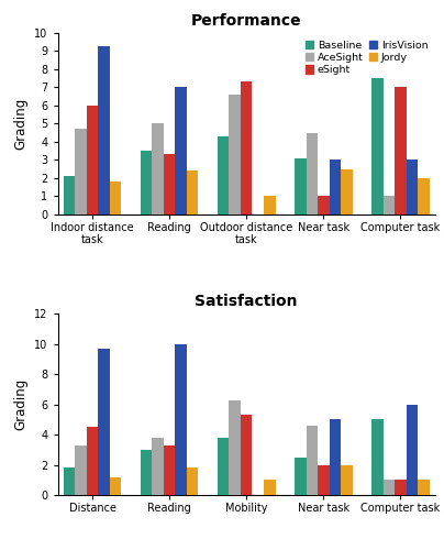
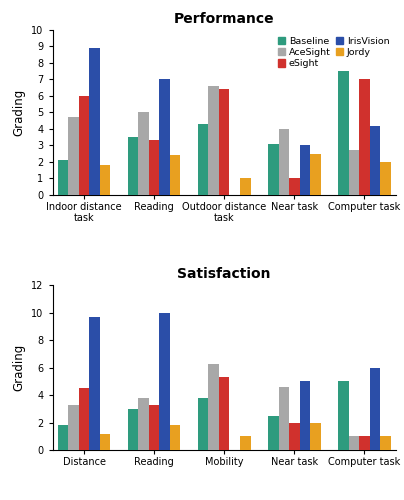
Performance/IrisVision/Indoor distance task: 9.3 -> 8.9
Performance/eSight/Outdoor distance task: 7.3 -> 6.4
Performance/AceSight/Near task: 4.5 -> 4.0
Performance/AceSight/Computer task: 1.0 -> 2.7
Performance/IrisVision/Computer task: 3.0 -> 4.2
